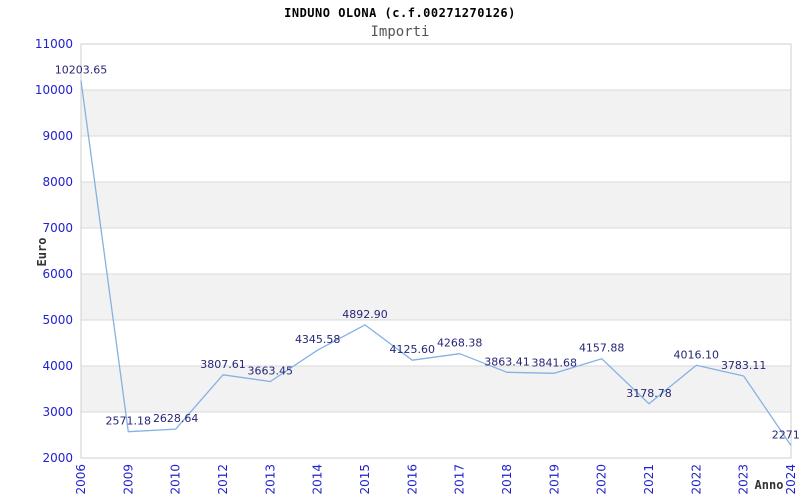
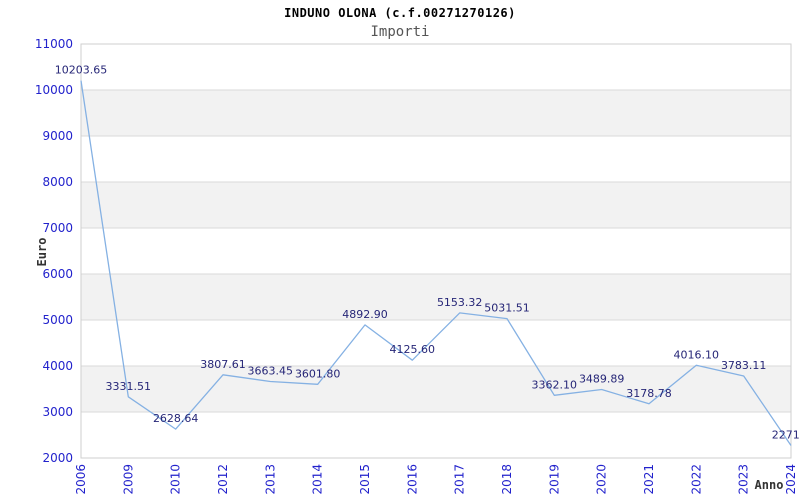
2009: 2571.18 -> 3331.51
2014: 4345.58 -> 3601.80
2017: 4268.38 -> 5153.32
2018: 3863.41 -> 5031.51
2019: 3841.68 -> 3362.10
2020: 4157.88 -> 3489.89
